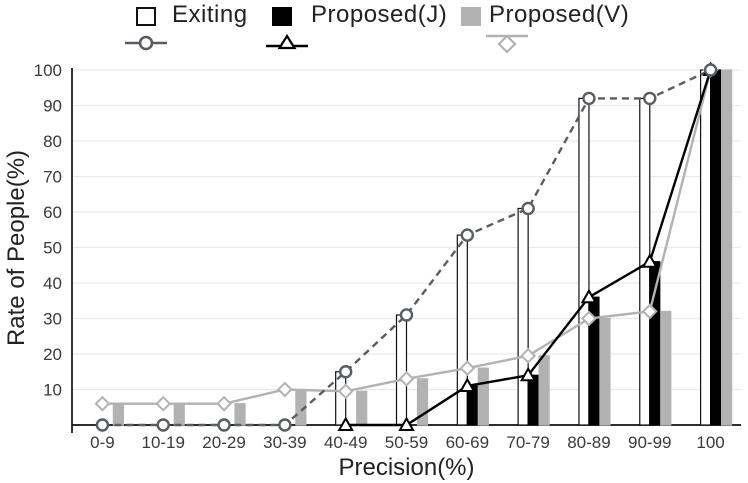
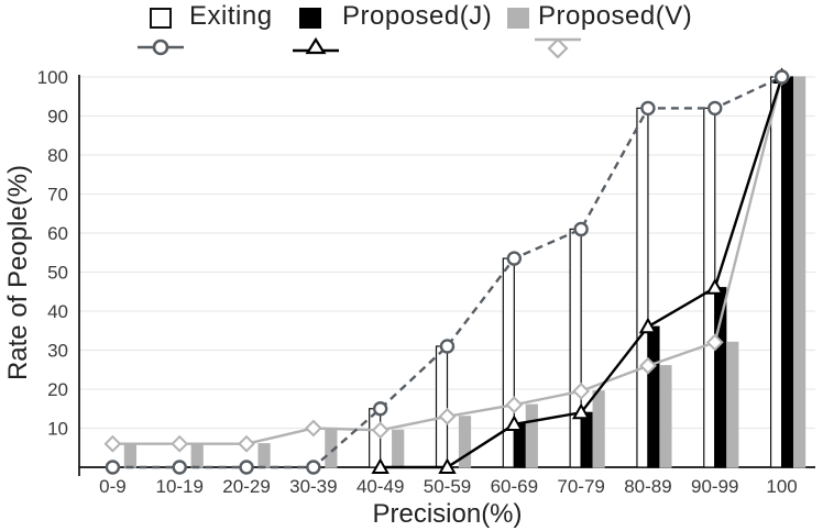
Proposed(V)/80-89: 30 -> 26
